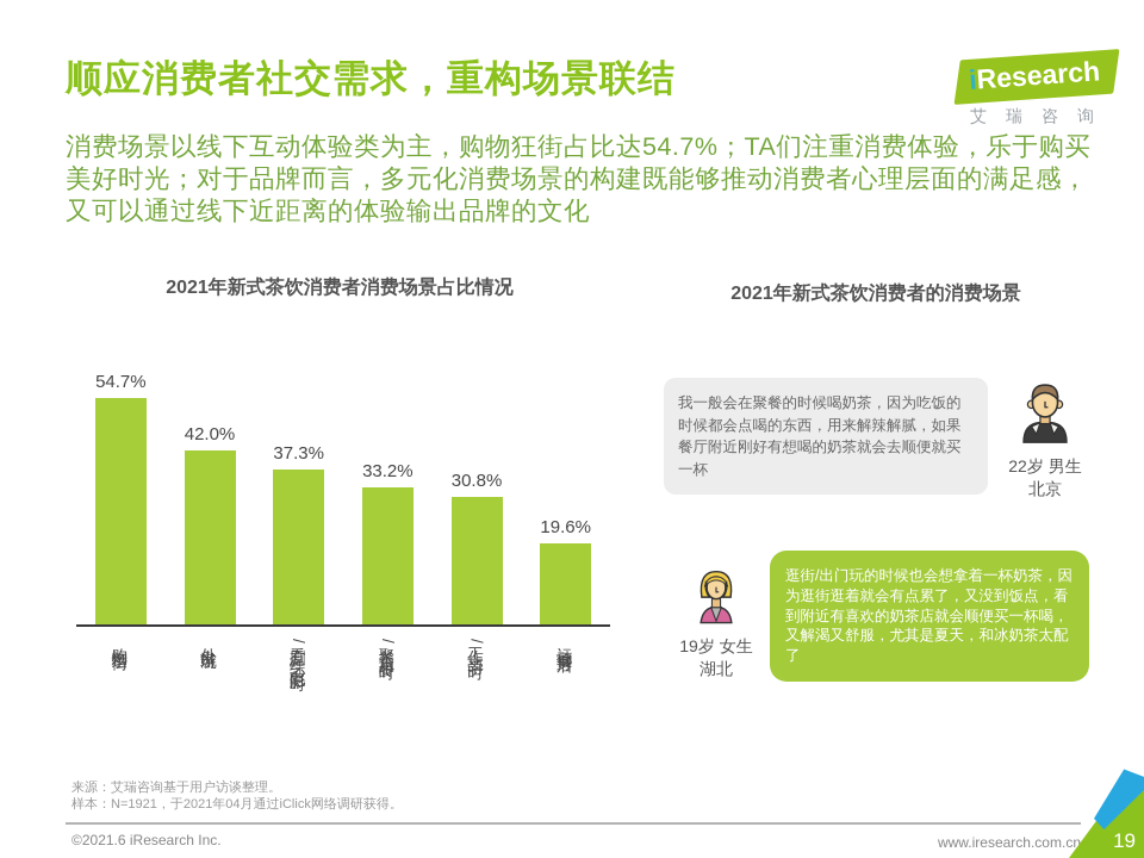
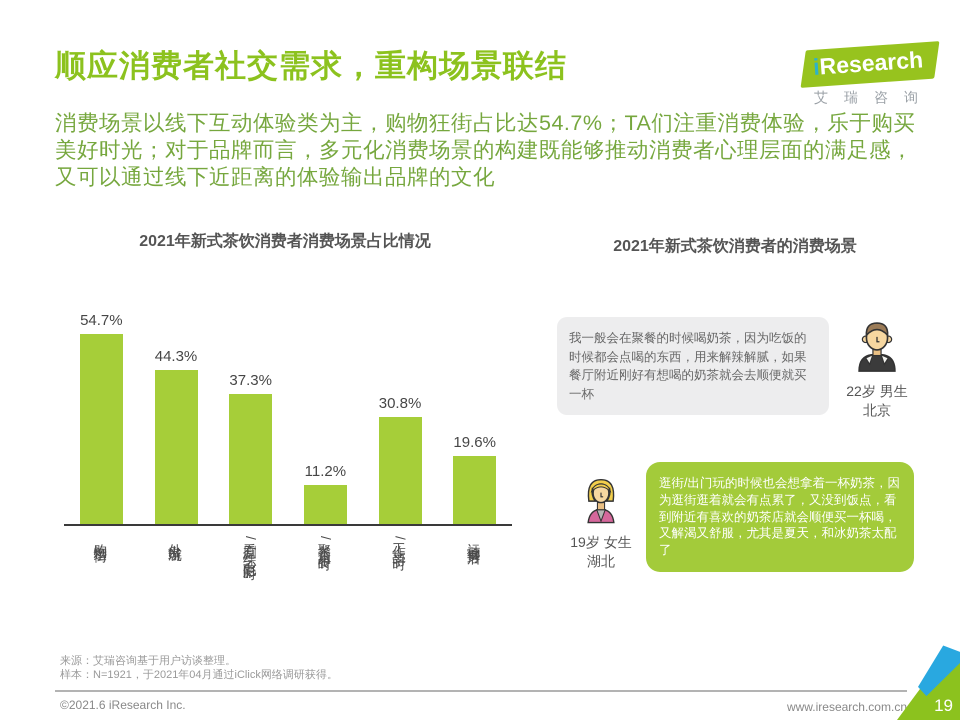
外出游玩: 42.0% -> 44.3%
聚餐/用餐时: 33.2% -> 11.2%
